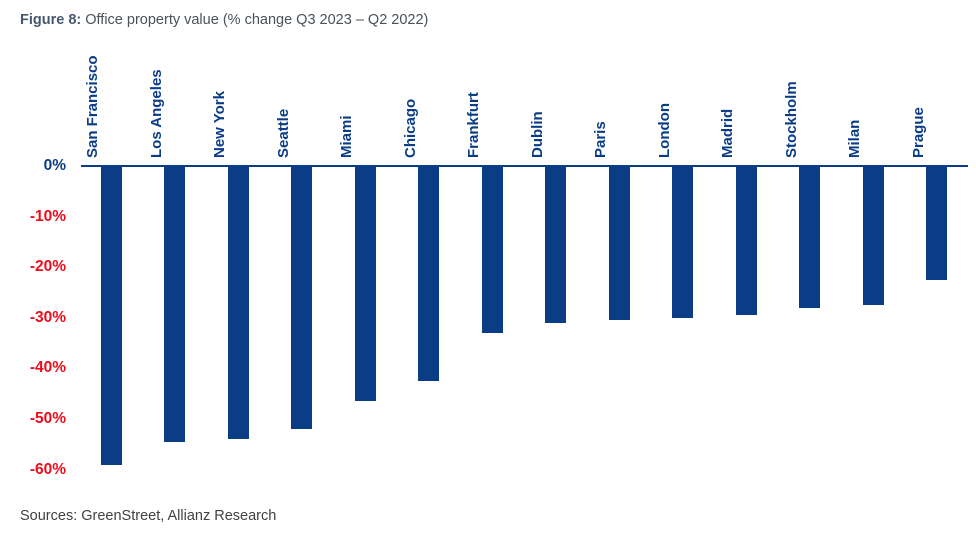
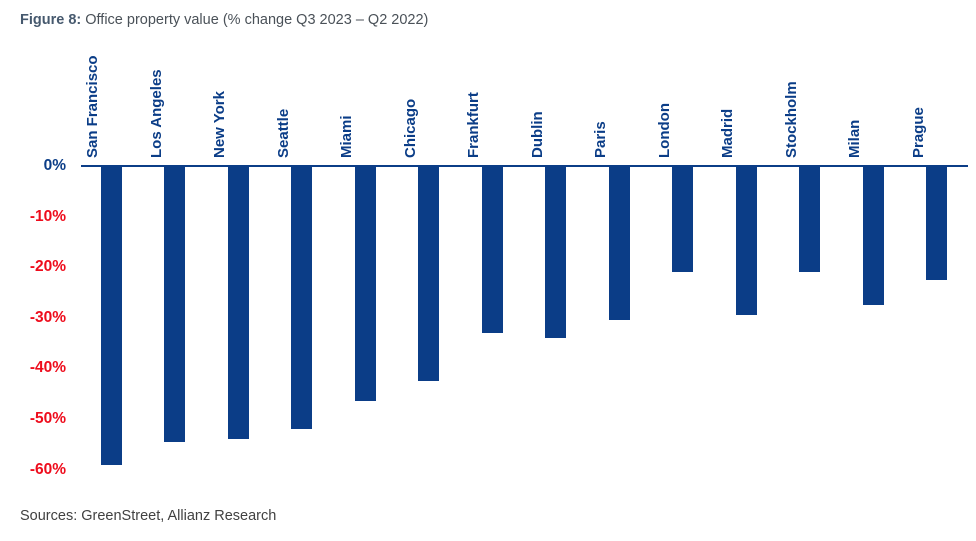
Dublin: -31% -> -34%
London: -30% -> -21%
Stockholm: -28% -> -21%
